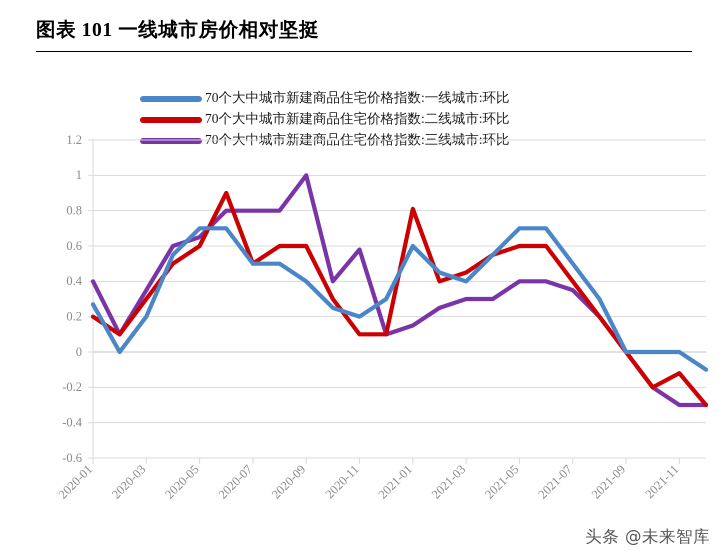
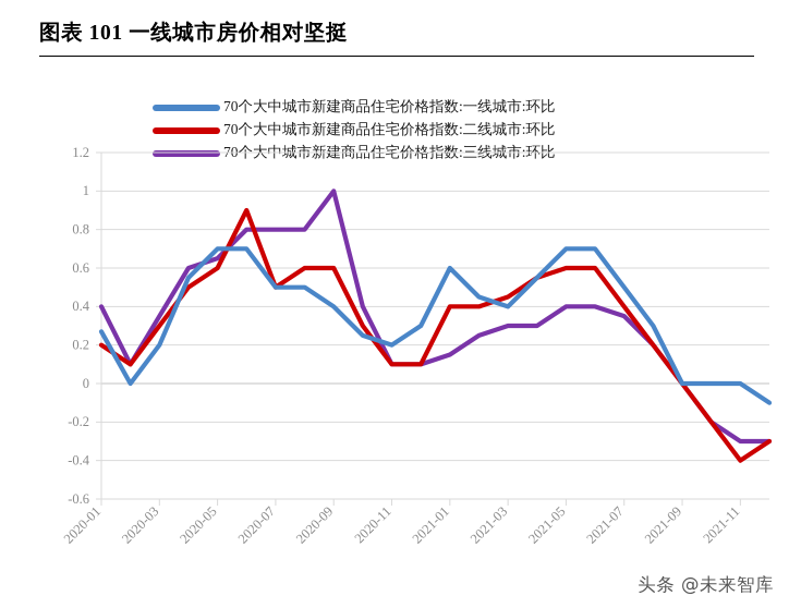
70个大中城市新建商品住宅价格指数:三线城市:环比/2020-11: 0.58 -> 0.10
70个大中城市新建商品住宅价格指数:二线城市:环比/2021-01: 0.81 -> 0.40
70个大中城市新建商品住宅价格指数:二线城市:环比/2021-11: -0.12 -> -0.40
